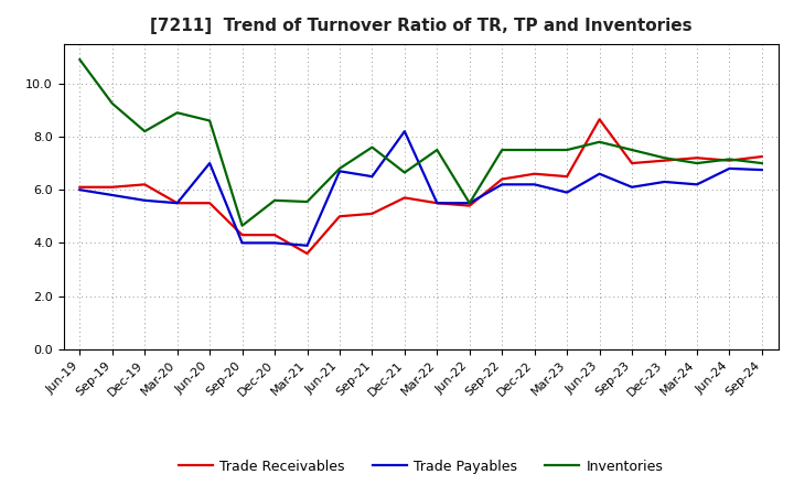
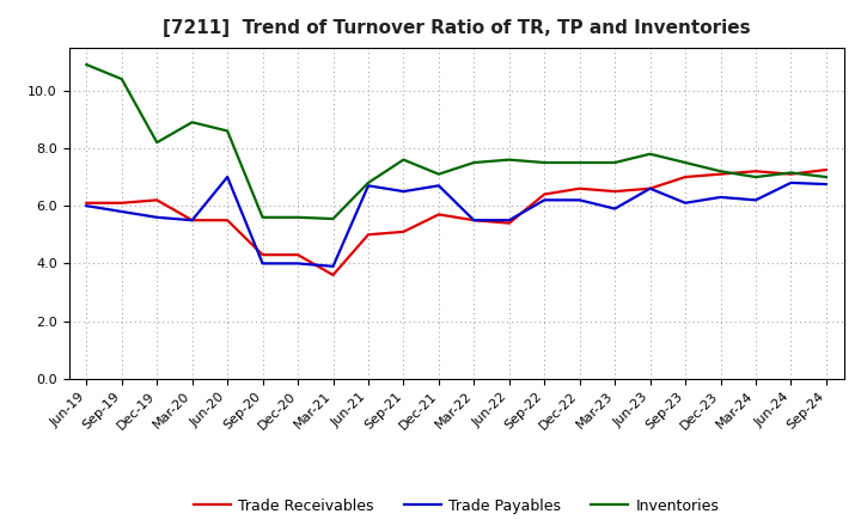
Inventories/Sep-19: 9.25 -> 10.40
Inventories/Sep-20: 4.65 -> 5.60
Trade Payables/Dec-21: 8.20 -> 6.70
Inventories/Dec-21: 6.65 -> 7.10
Inventories/Jun-22: 5.50 -> 7.60
Trade Receivables/Jun-23: 8.65 -> 6.60
